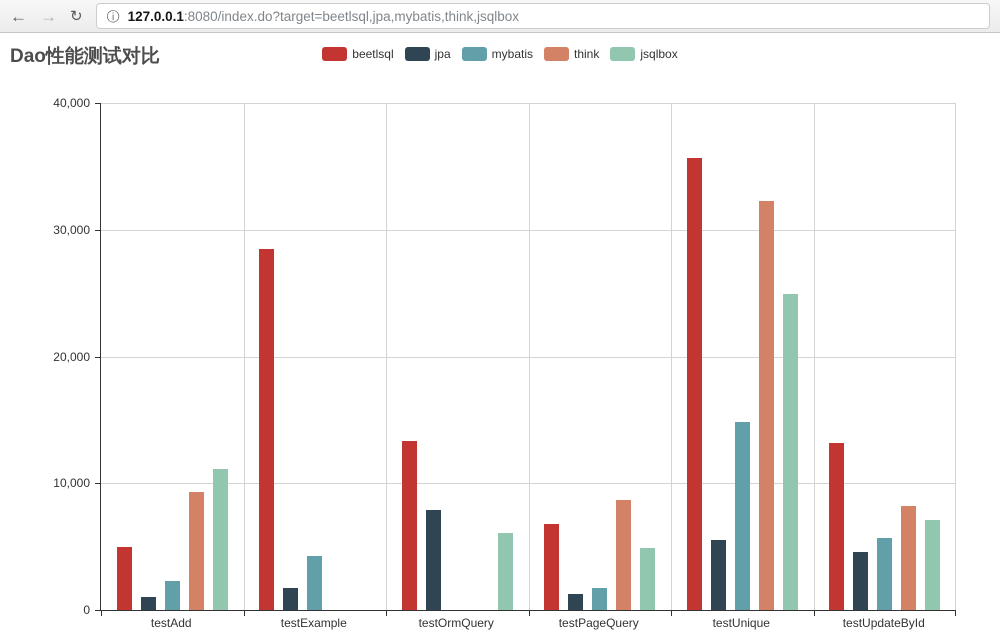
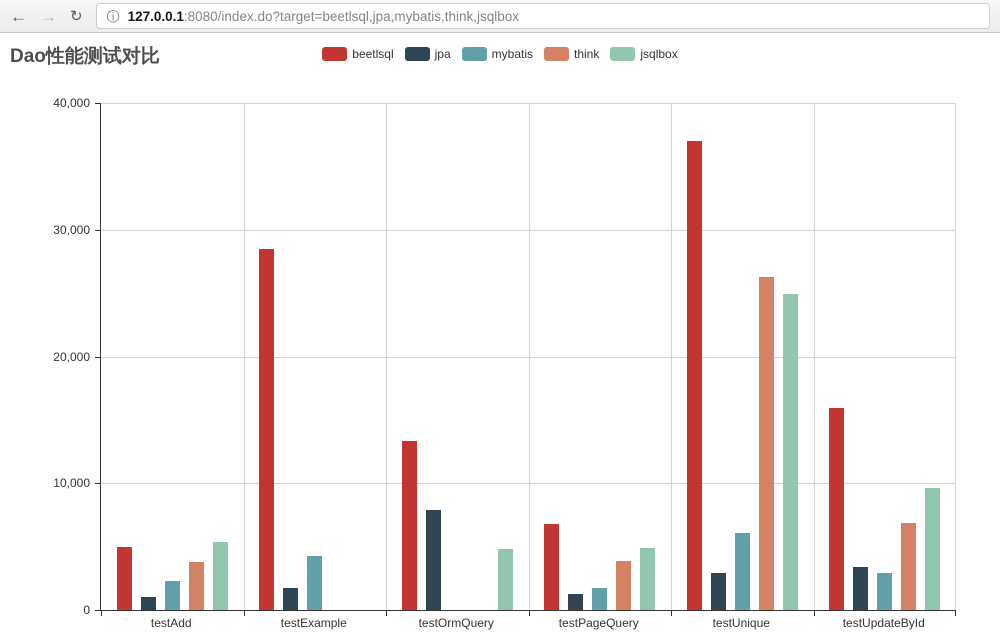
think/testAdd: 9300 -> 3800
jsqlbox/testAdd: 11100 -> 5400
jsqlbox/testOrmQuery: 6100 -> 4800
think/testPageQuery: 8700 -> 3900
beetlsql/testUnique: 35700 -> 37000
jpa/testUnique: 5500 -> 2900
mybatis/testUnique: 14800 -> 6100
think/testUnique: 32300 -> 26300
beetlsql/testUpdateById: 13200 -> 15900
jpa/testUpdateById: 4600 -> 3400
mybatis/testUpdateById: 5700 -> 2900
think/testUpdateById: 8200 -> 6900
jsqlbox/testUpdateById: 7100 -> 9600
